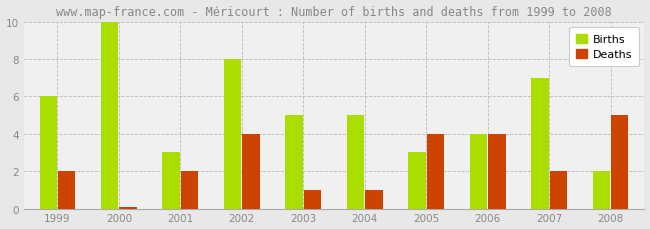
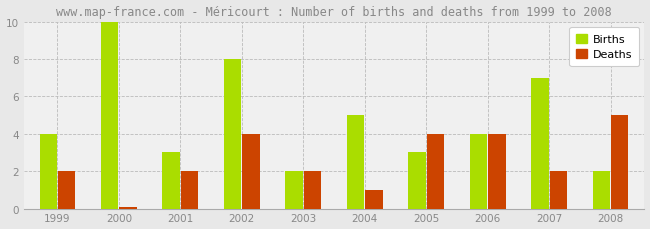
Births/1999: 6 -> 4
Births/2003: 5 -> 2
Deaths/2003: 1.0 -> 2.0
